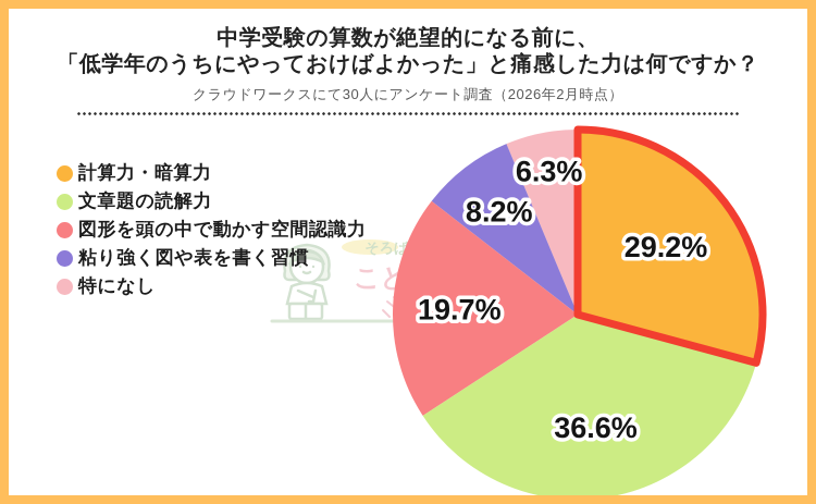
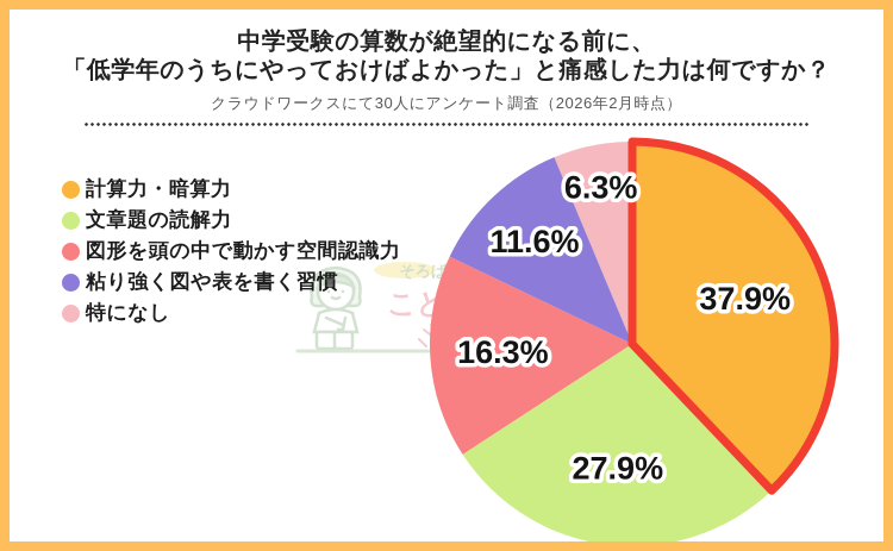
計算力・暗算力: 29.2% -> 37.9%
文章題の読解力: 36.6% -> 27.9%
図形を頭の中で動かす空間認識力: 19.7% -> 16.3%
粘り強く図や表を書く習慣: 8.2% -> 11.6%
